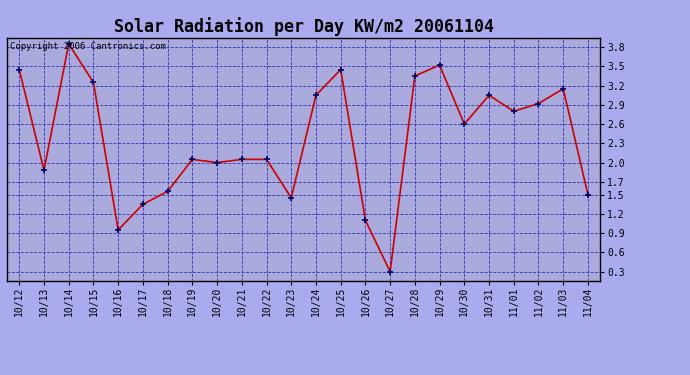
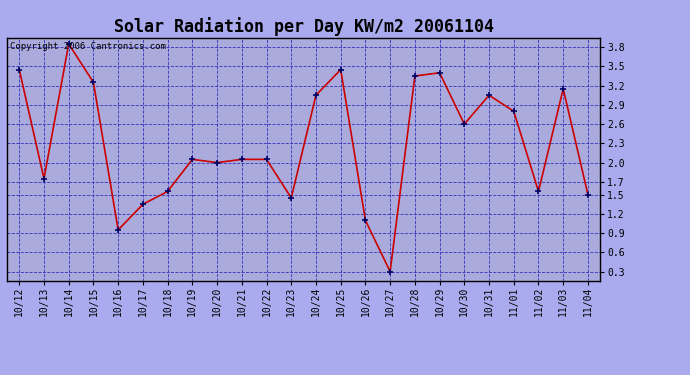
10/13: 1.88 -> 1.75
10/29: 3.52 -> 3.40
11/02: 2.92 -> 1.55
